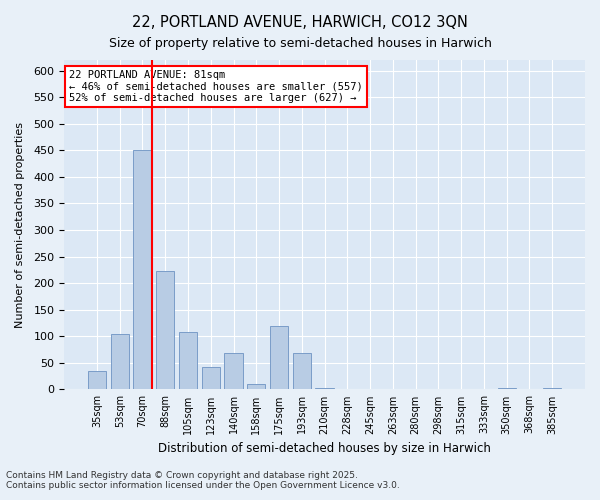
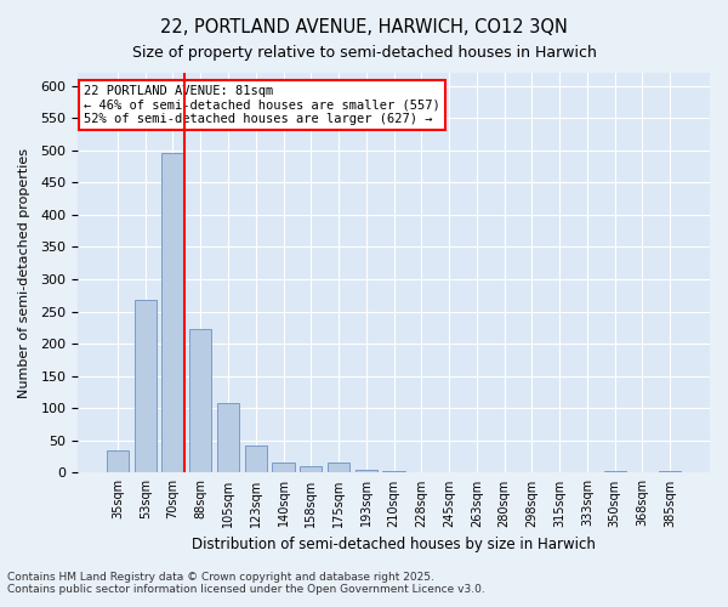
53sqm: 104 -> 268
70sqm: 450 -> 495
140sqm: 68 -> 15
175sqm: 120 -> 15
193sqm: 68 -> 5
